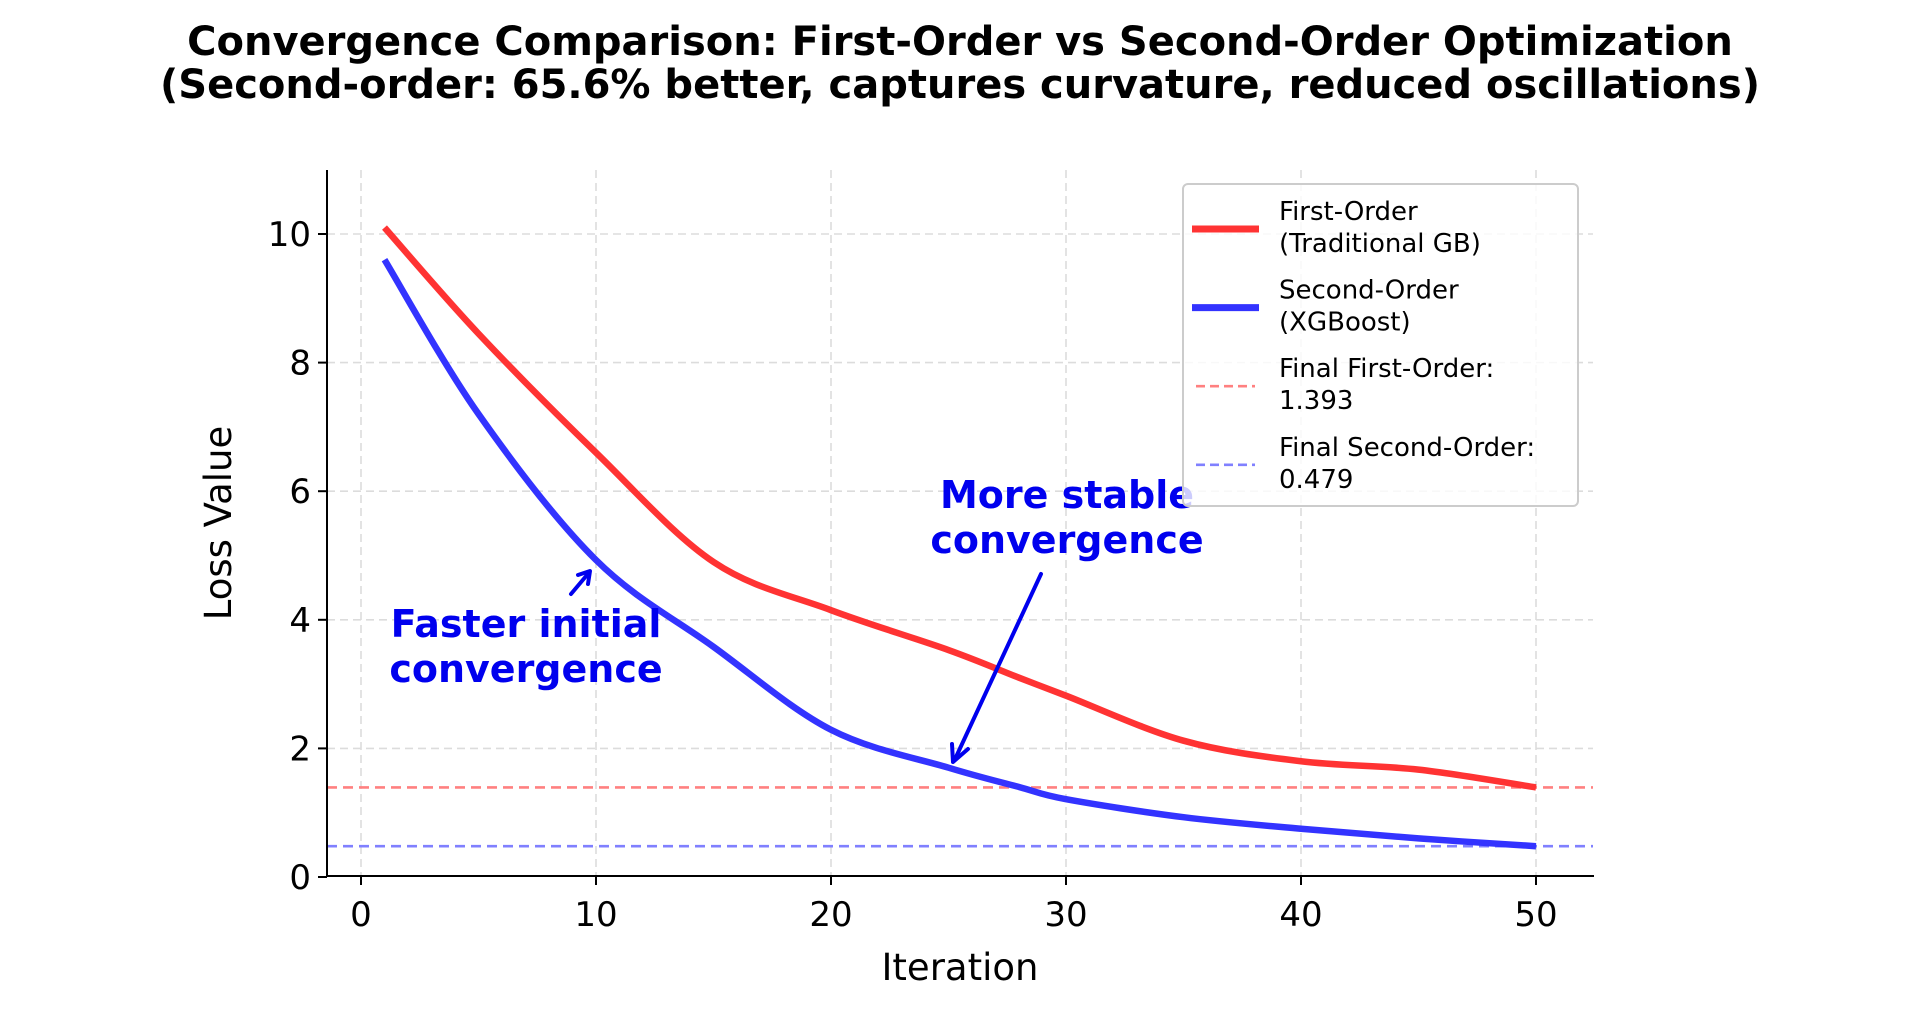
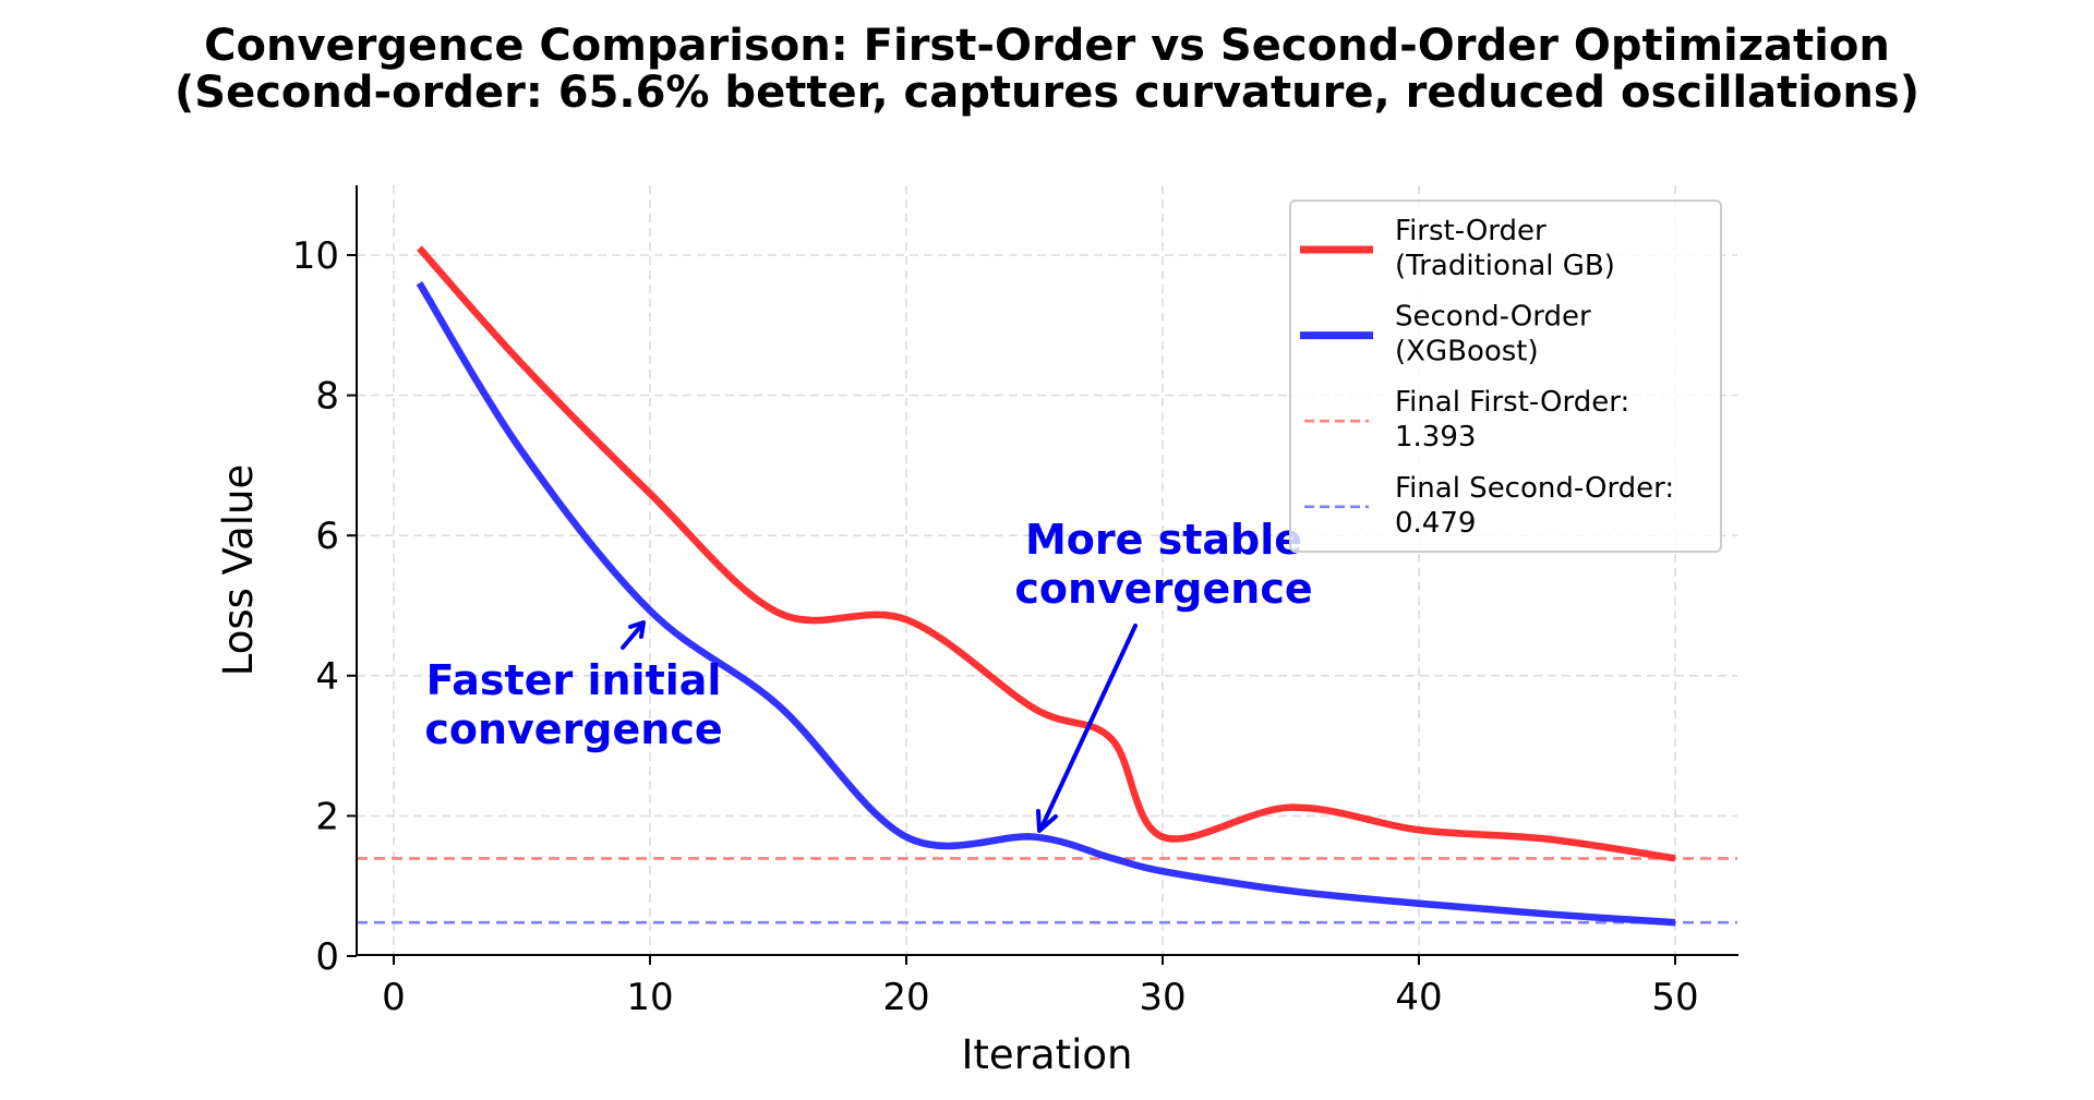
First-Order (Traditional GB)/20: 4.2 -> 4.8
Second-Order (XGBoost)/20: 2.3 -> 1.7
First-Order (Traditional GB)/30: 2.8 -> 1.7
